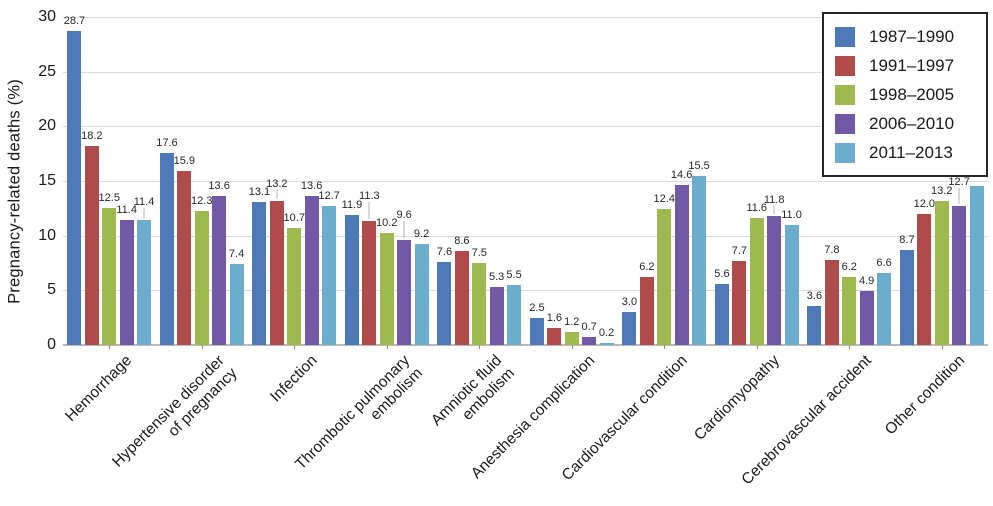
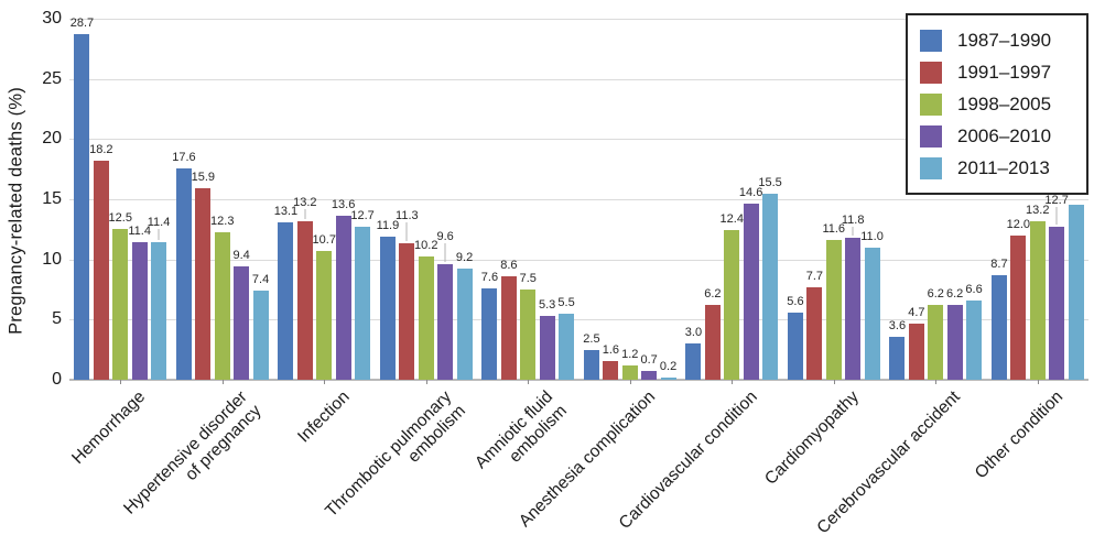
2006–2010/Hypertensive disorder of pregnancy: 13.6 -> 9.4
1991–1997/Cerebrovascular accident: 7.8 -> 4.7
2006–2010/Cerebrovascular accident: 4.9 -> 6.2
